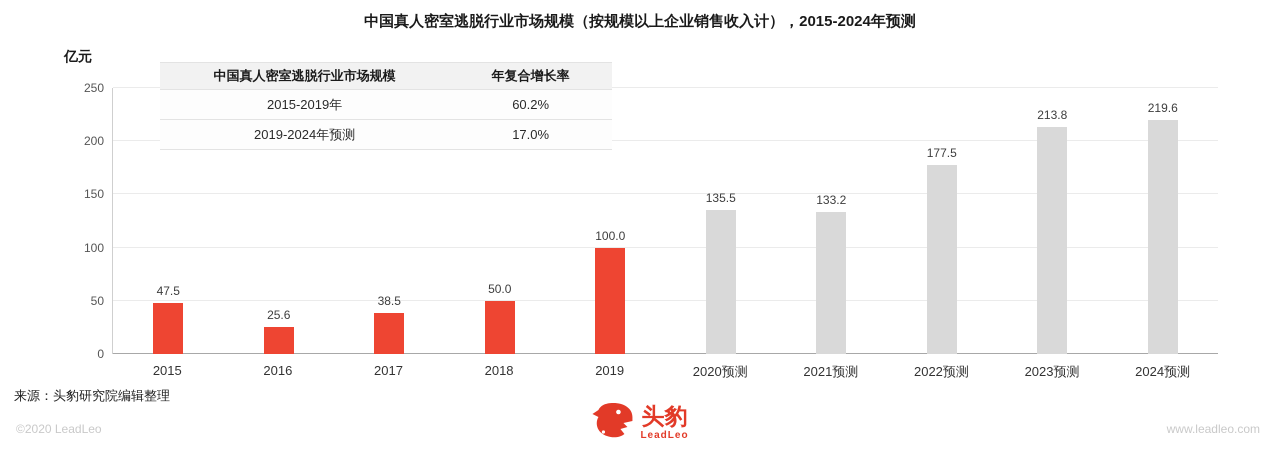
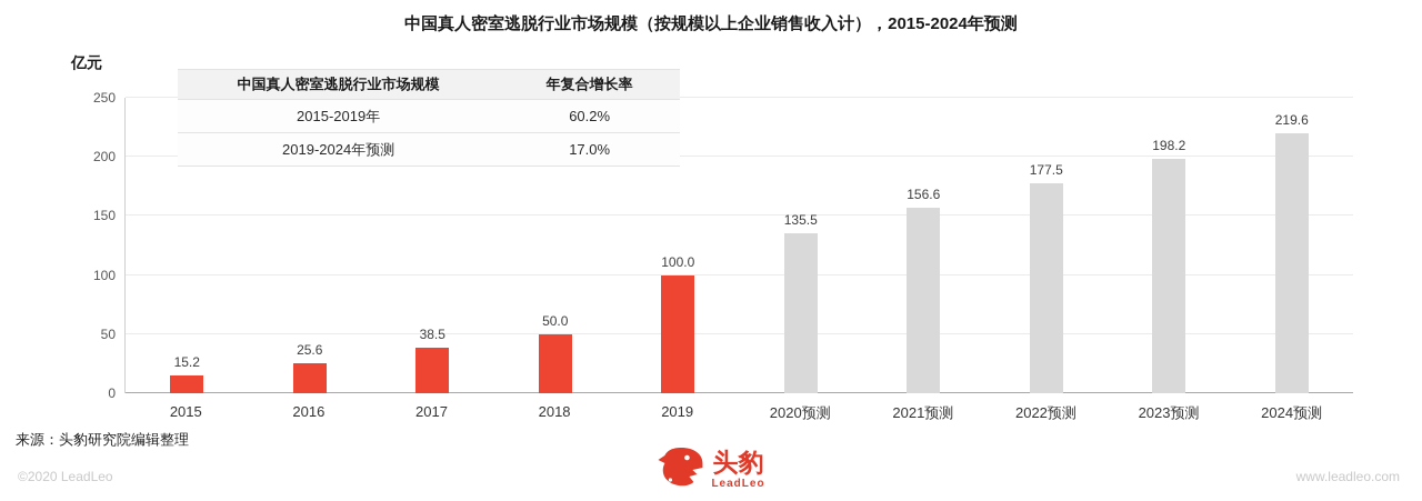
2015: 47.5 -> 15.2
2021预测: 133.2 -> 156.6
2023预测: 213.8 -> 198.2
